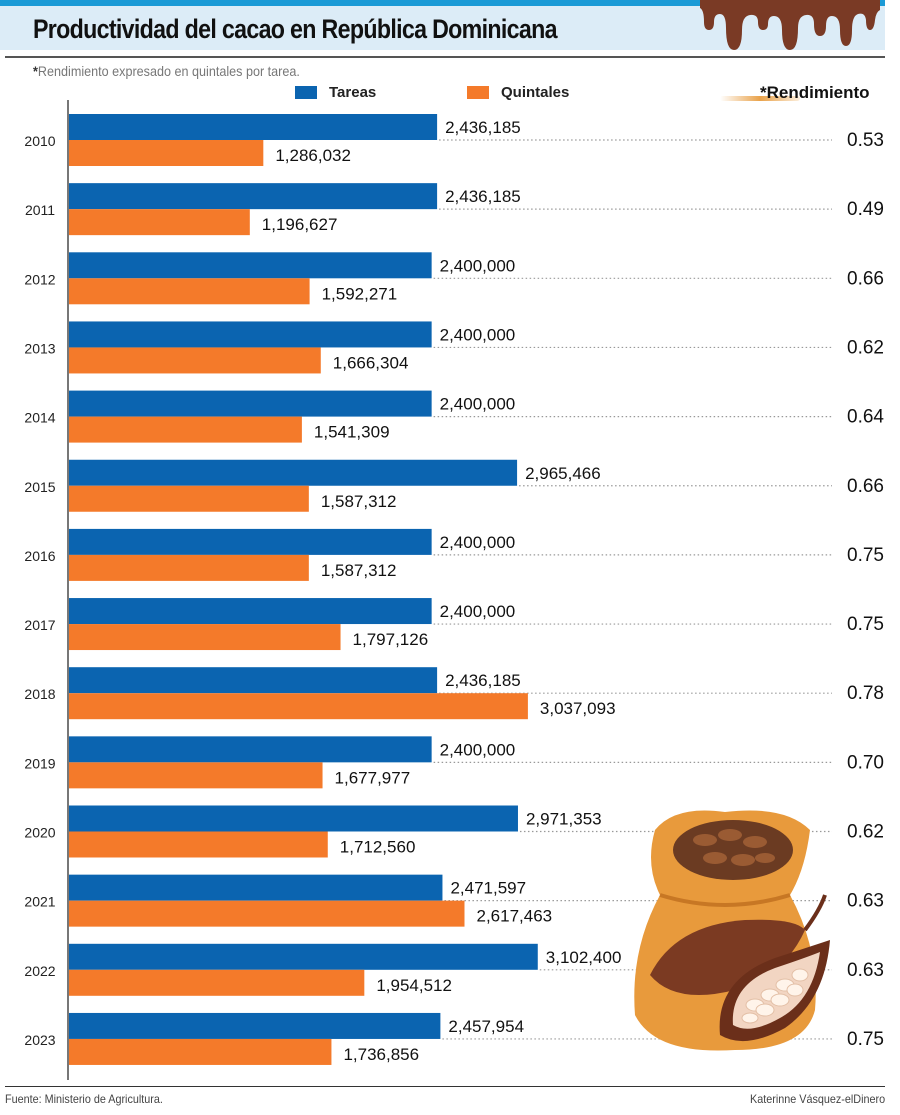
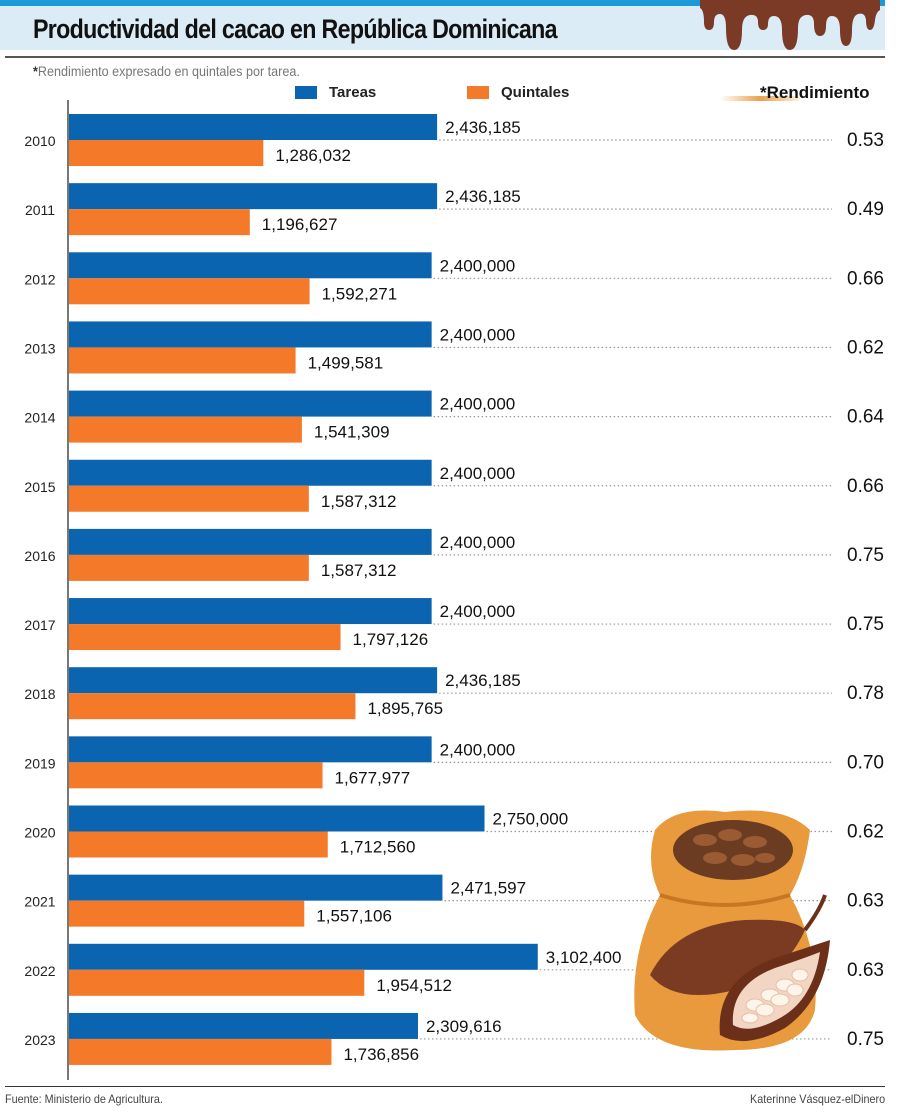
Quintales/2013: 1,666,304 -> 1,499,581
Tareas/2015: 2,965,466 -> 2,400,000
Quintales/2018: 3,037,093 -> 1,895,765
Tareas/2020: 2,971,353 -> 2,750,000
Quintales/2021: 2,617,463 -> 1,557,106
Tareas/2023: 2,457,954 -> 2,309,616
